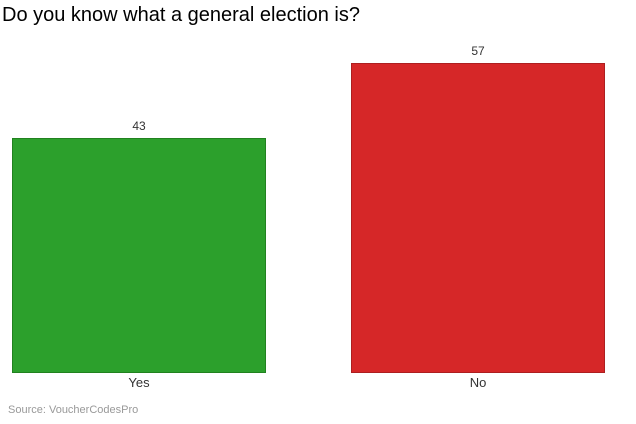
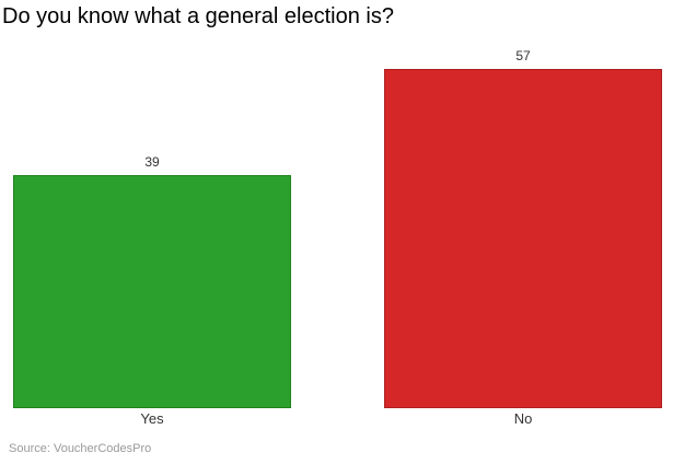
Yes: 43 -> 39
